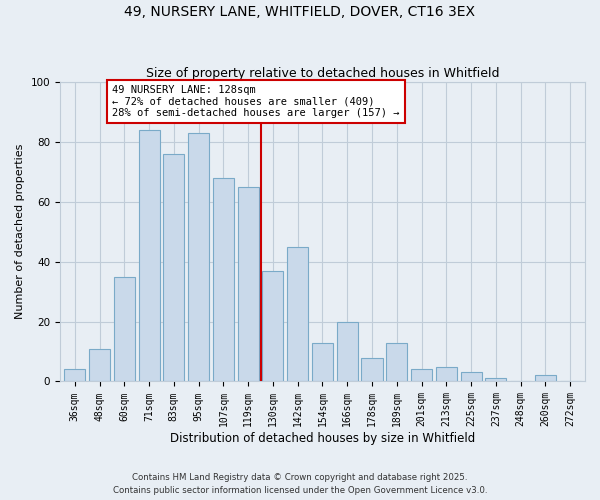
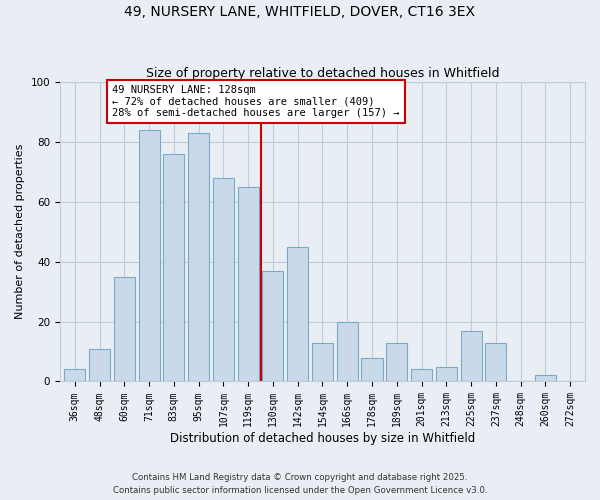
225sqm: 3 -> 17
237sqm: 1 -> 13
